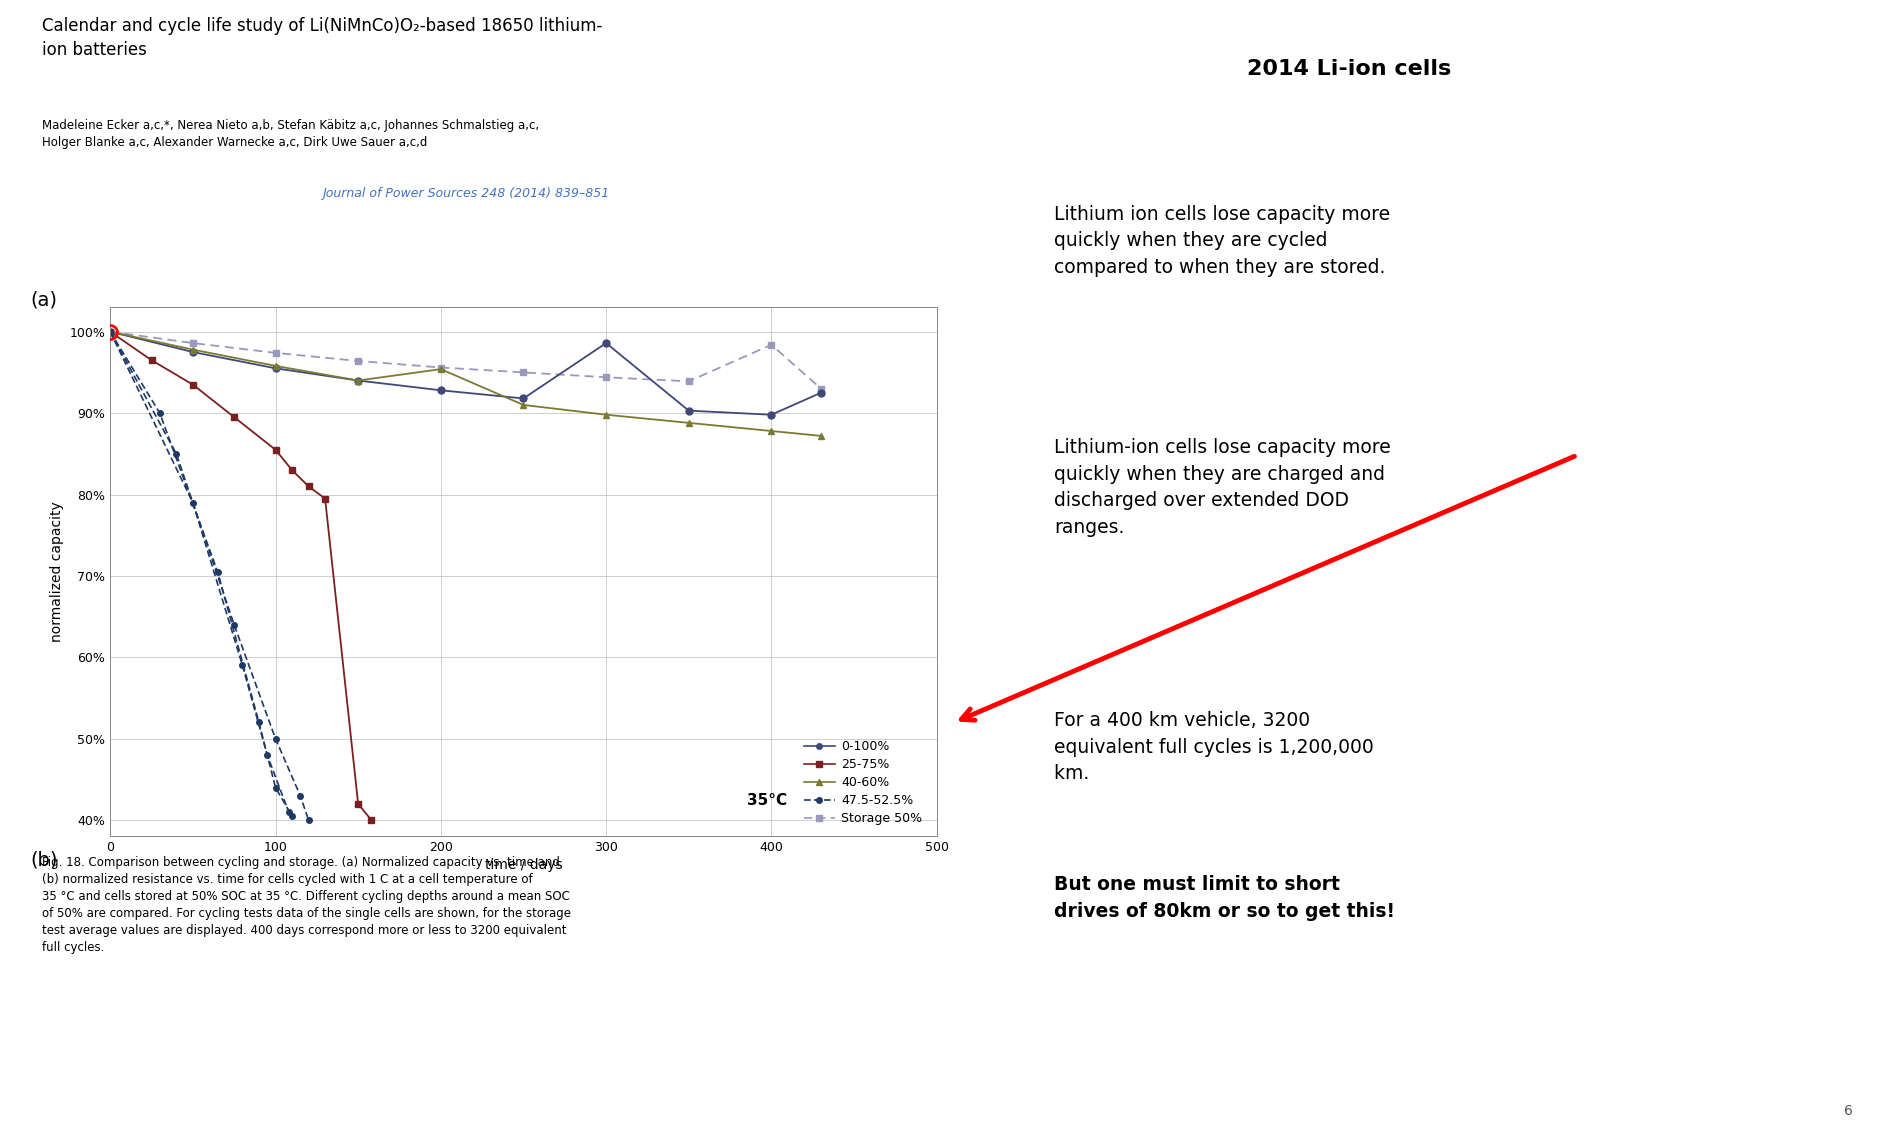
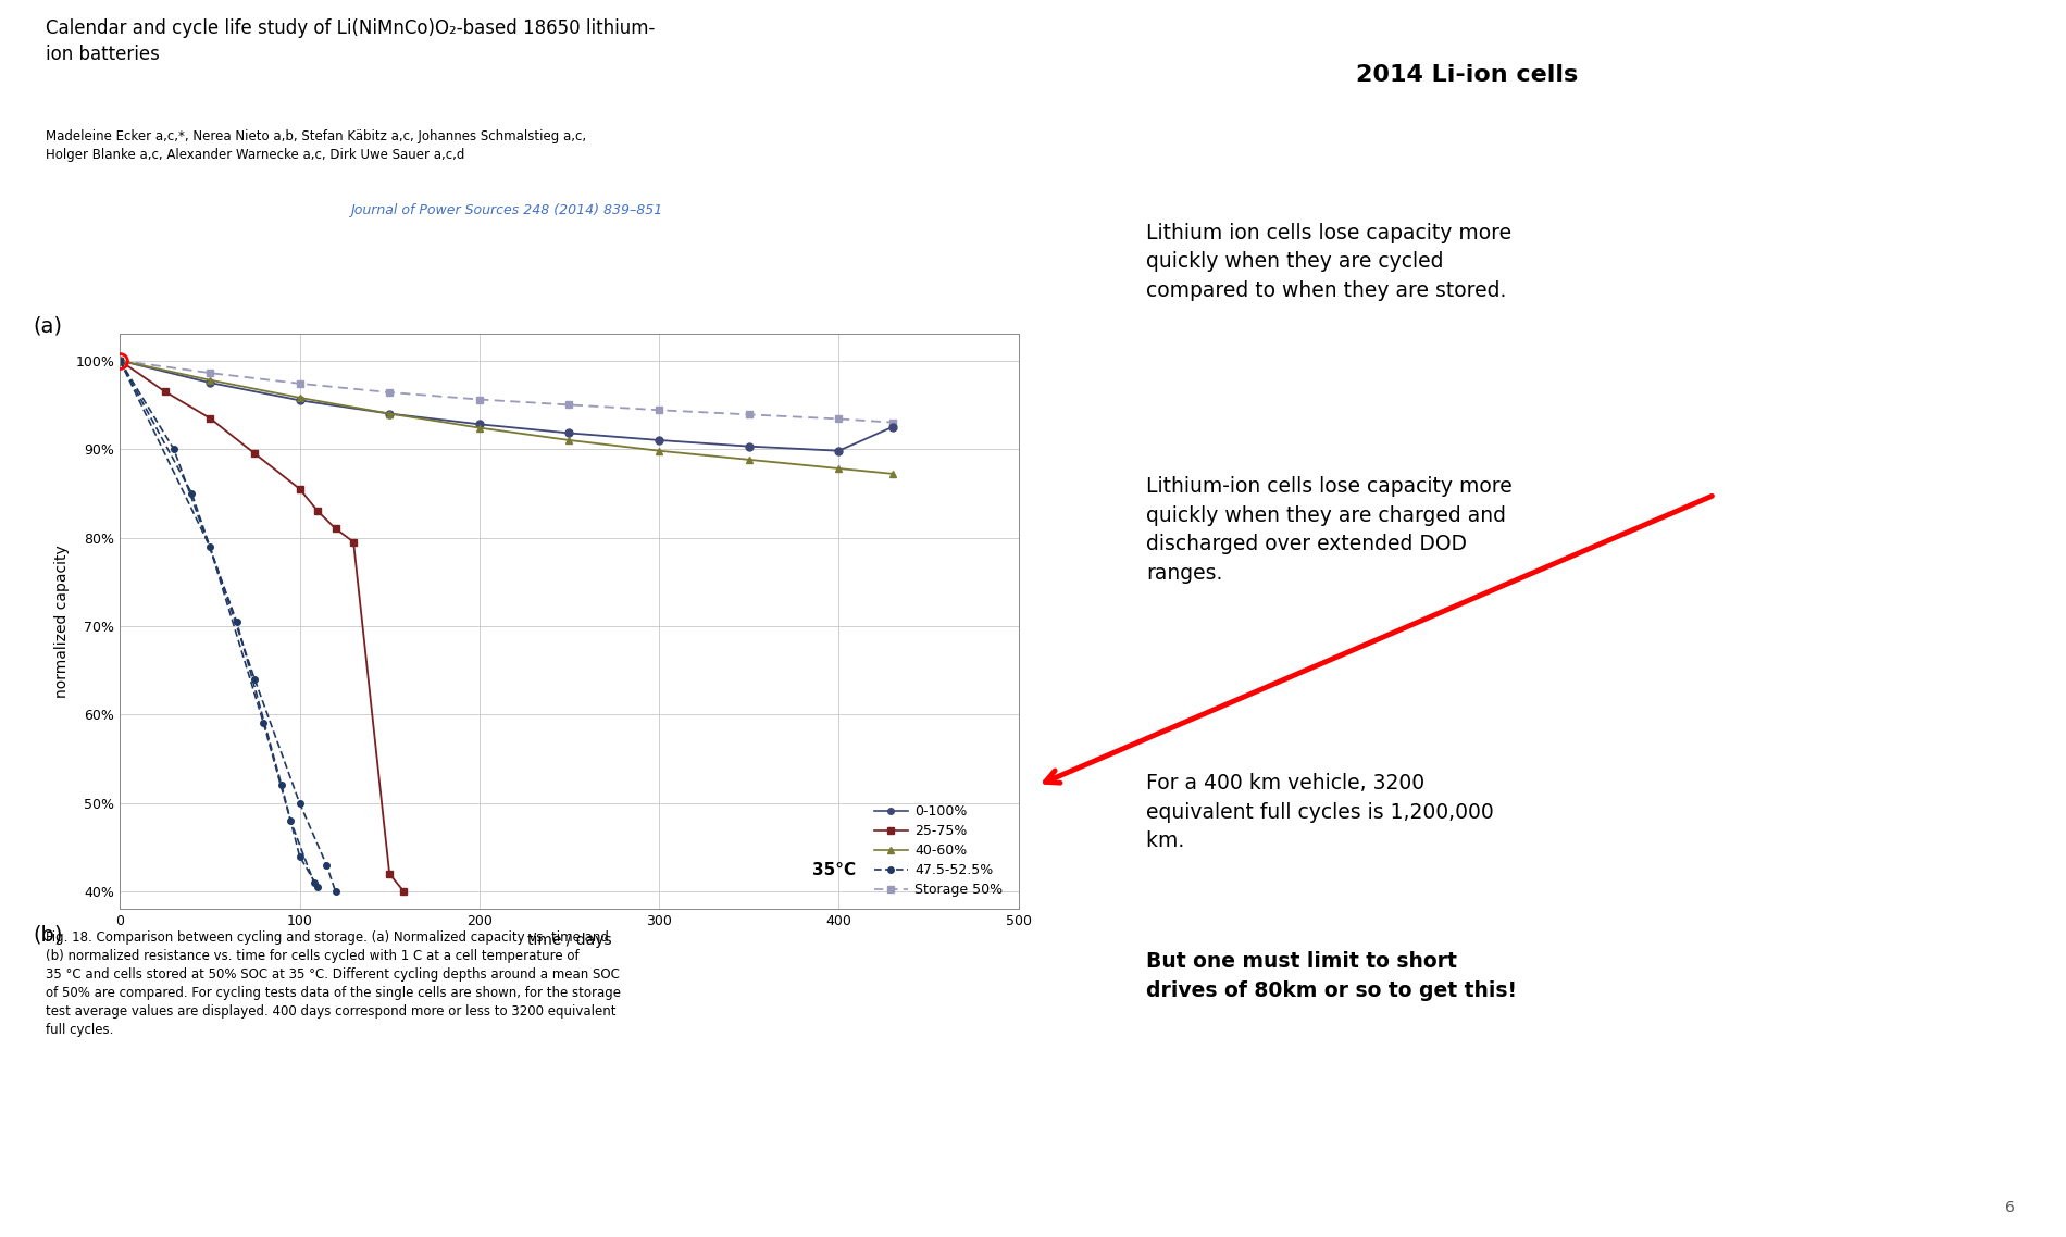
40-60%/200: 95.4% -> 92.4%
0-100%/300: 98.6% -> 91.0%
Storage 50%/400: 98.4% -> 93.4%
